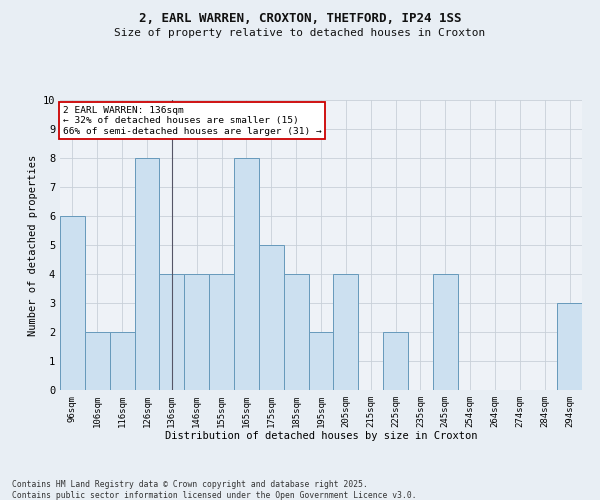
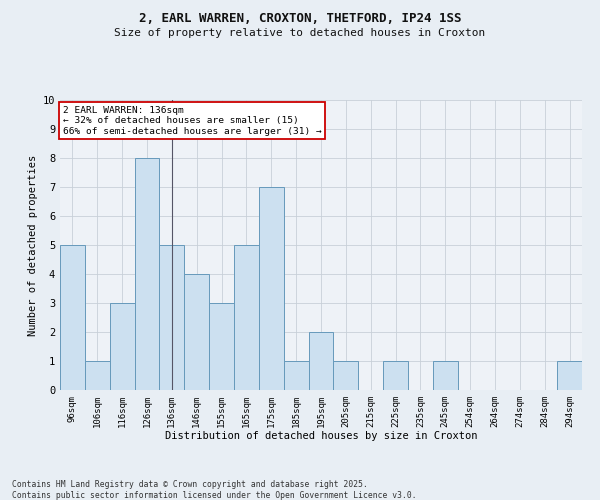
96sqm: 6 -> 5
106sqm: 2 -> 1
116sqm: 2 -> 3
136sqm: 4 -> 5
155sqm: 4 -> 3
165sqm: 8 -> 5
175sqm: 5 -> 7
185sqm: 4 -> 1
205sqm: 4 -> 1
225sqm: 2 -> 1
245sqm: 4 -> 1
294sqm: 3 -> 1
